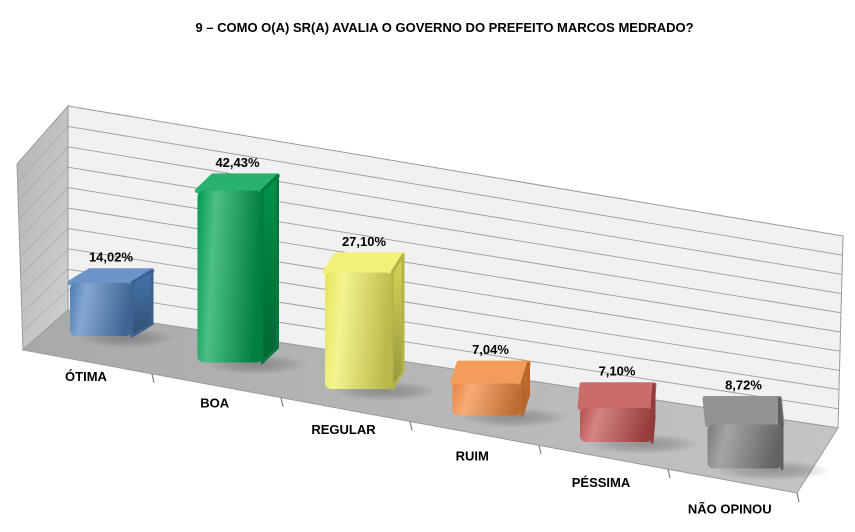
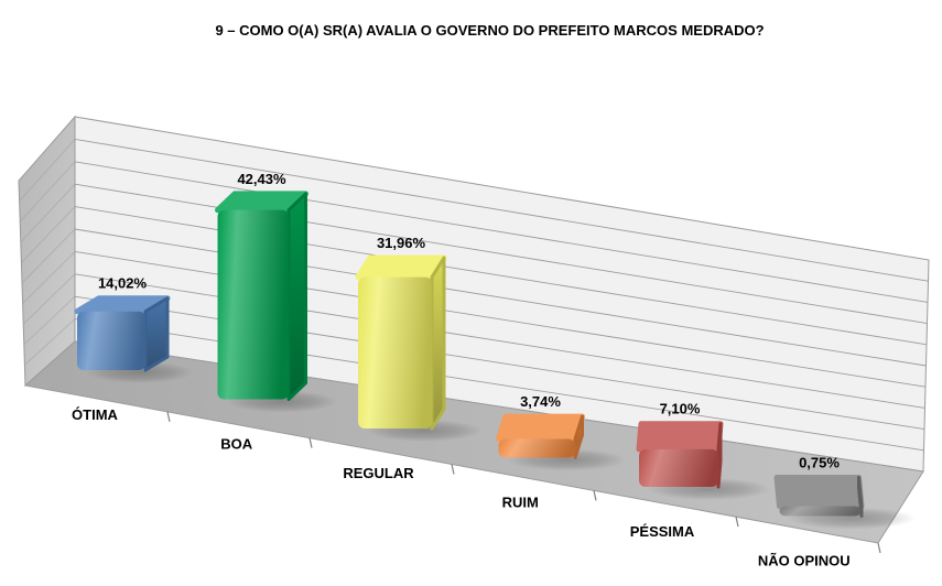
REGULAR: 27,10% -> 31,96%
RUIM: 7,04% -> 3,74%
NÃO OPINOU: 8,72% -> 0,75%
